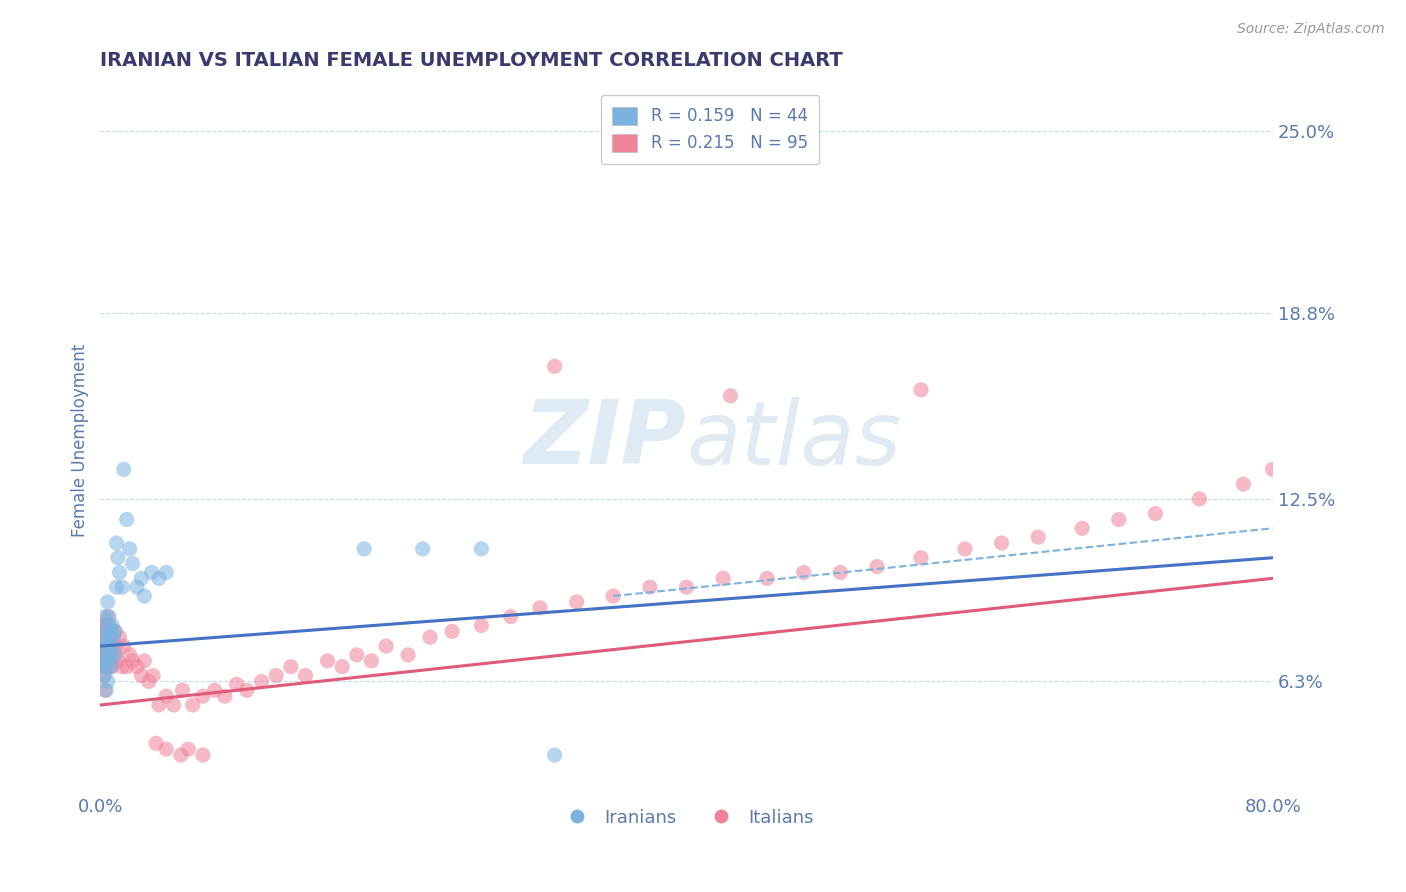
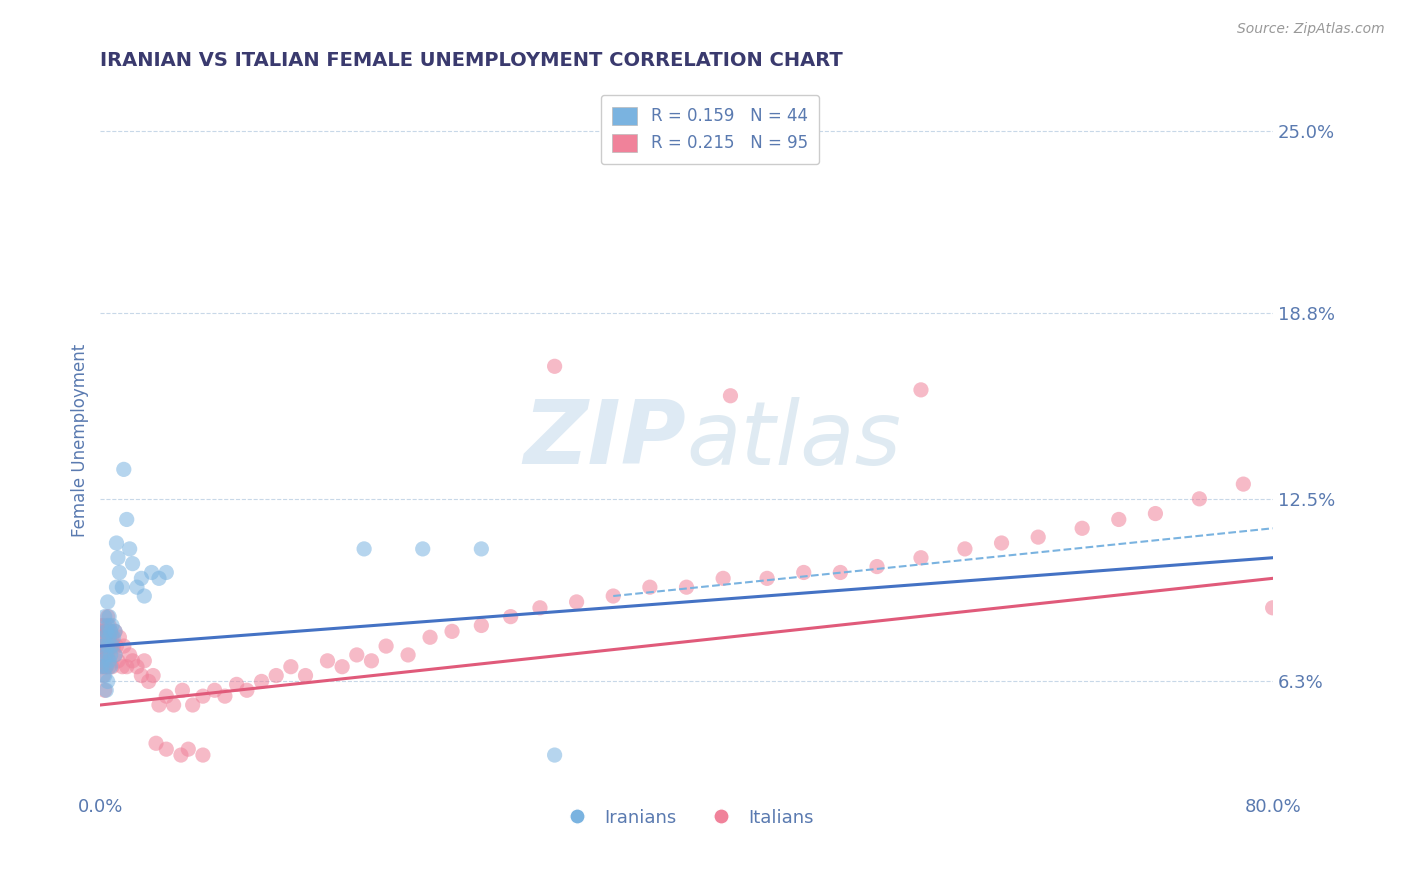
Italians/80.0%: 13.5% -> 8.8%
